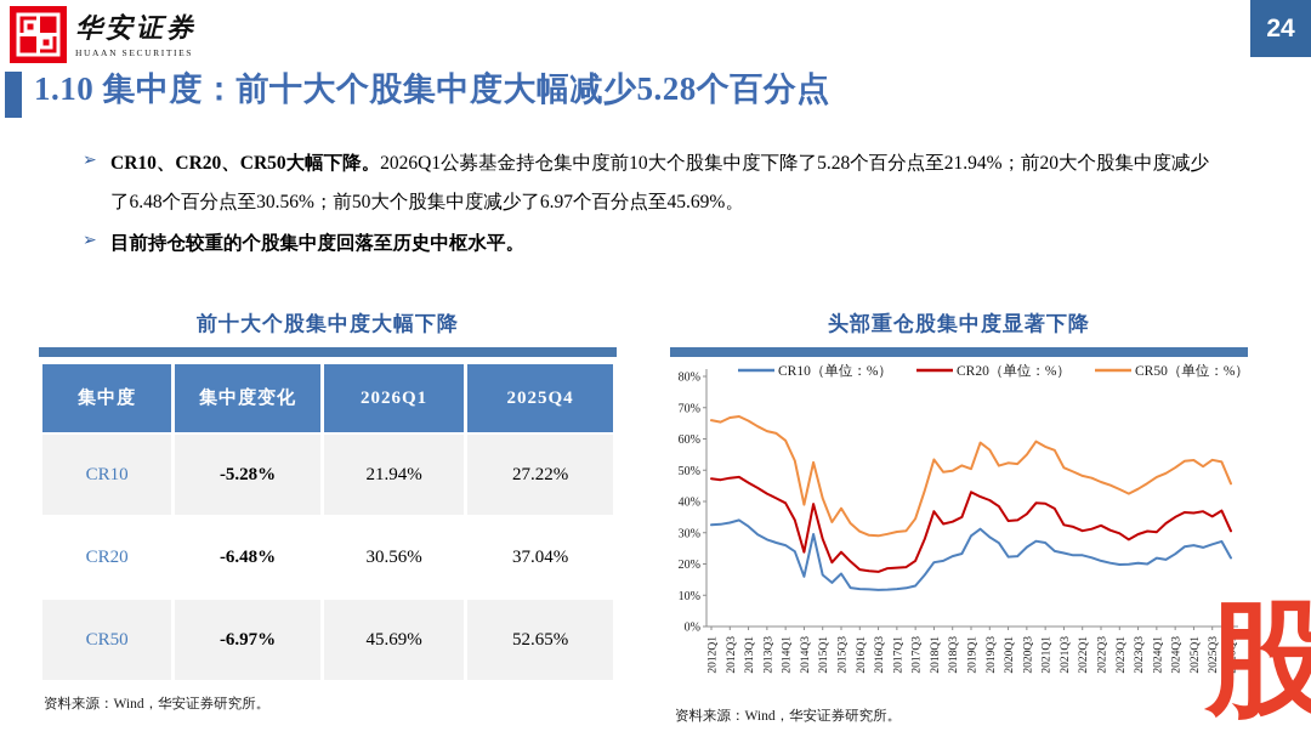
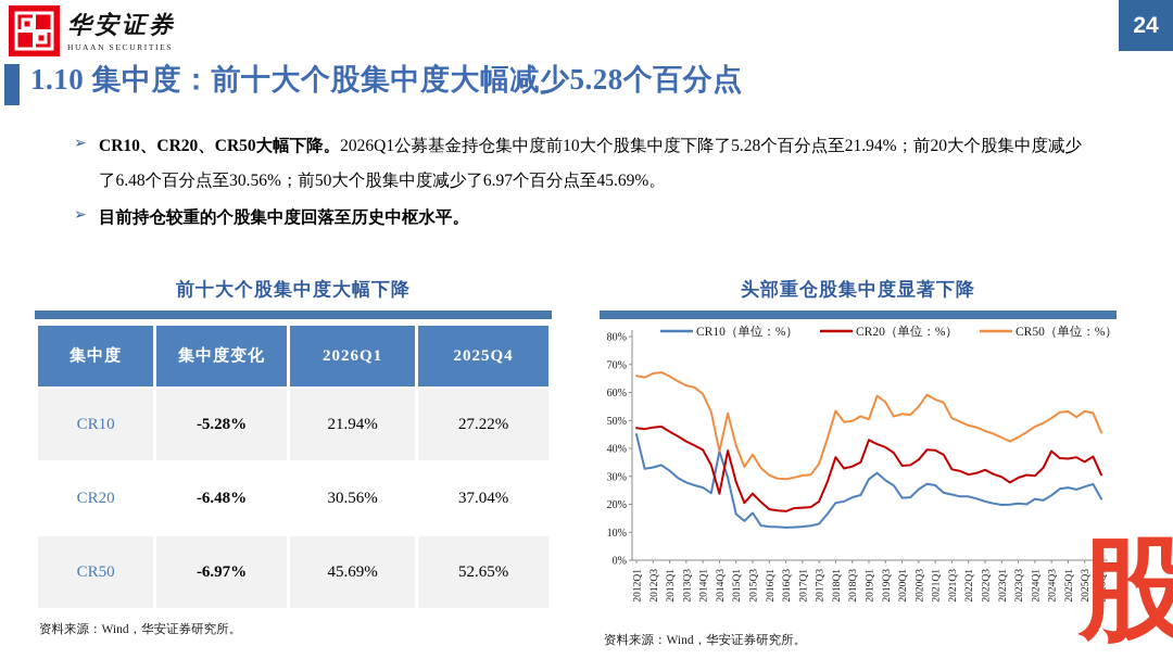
CR10（单位：%）/2012Q1: 32% -> 45%
CR10（单位：%）/2014Q3: 16% -> 39%
CR20（单位：%）/2024Q3: 35% -> 39%
